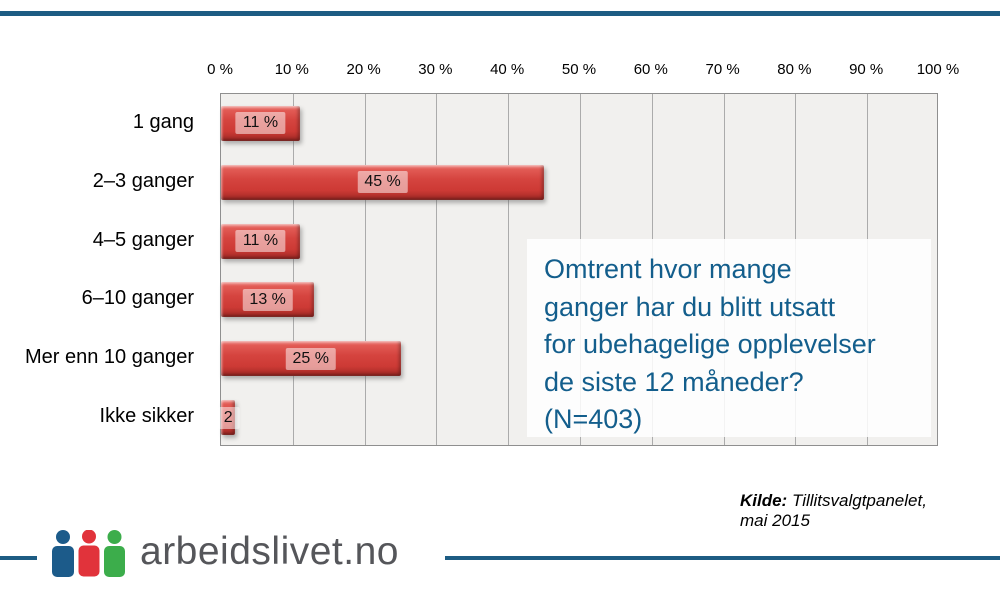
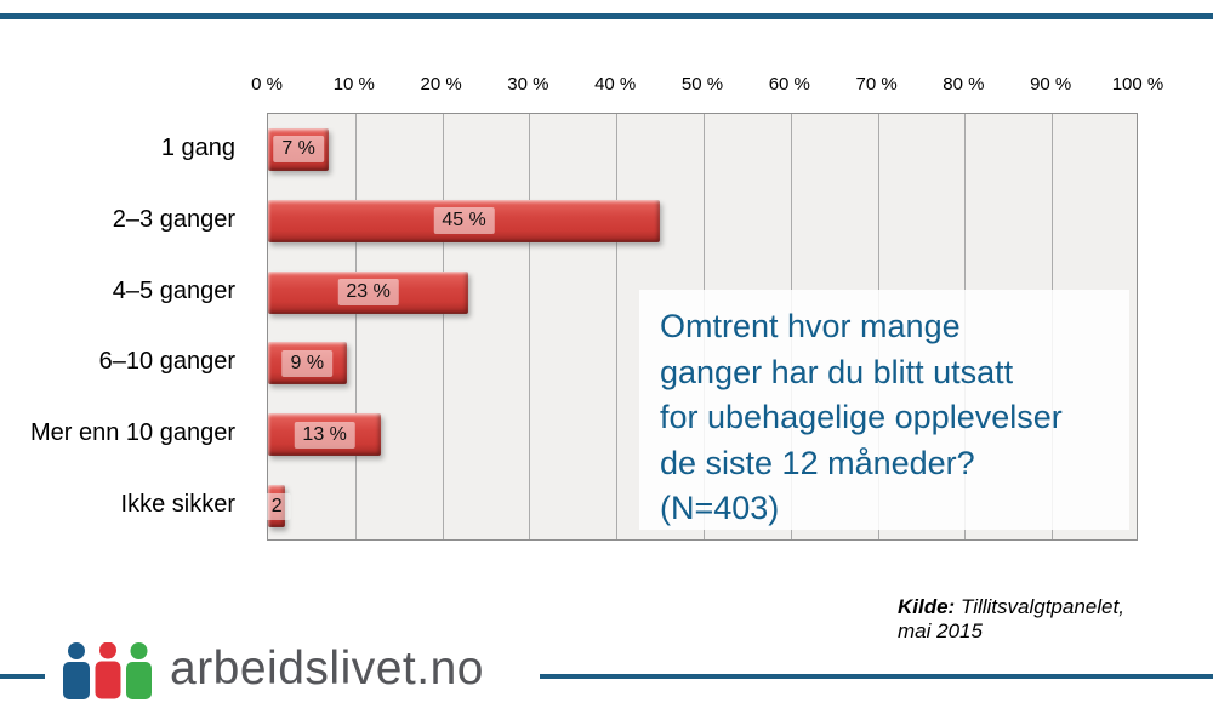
1 gang: 11 -> 7
4–5 ganger: 11 -> 23
6–10 ganger: 13 -> 9
Mer enn 10 ganger: 25 -> 13
